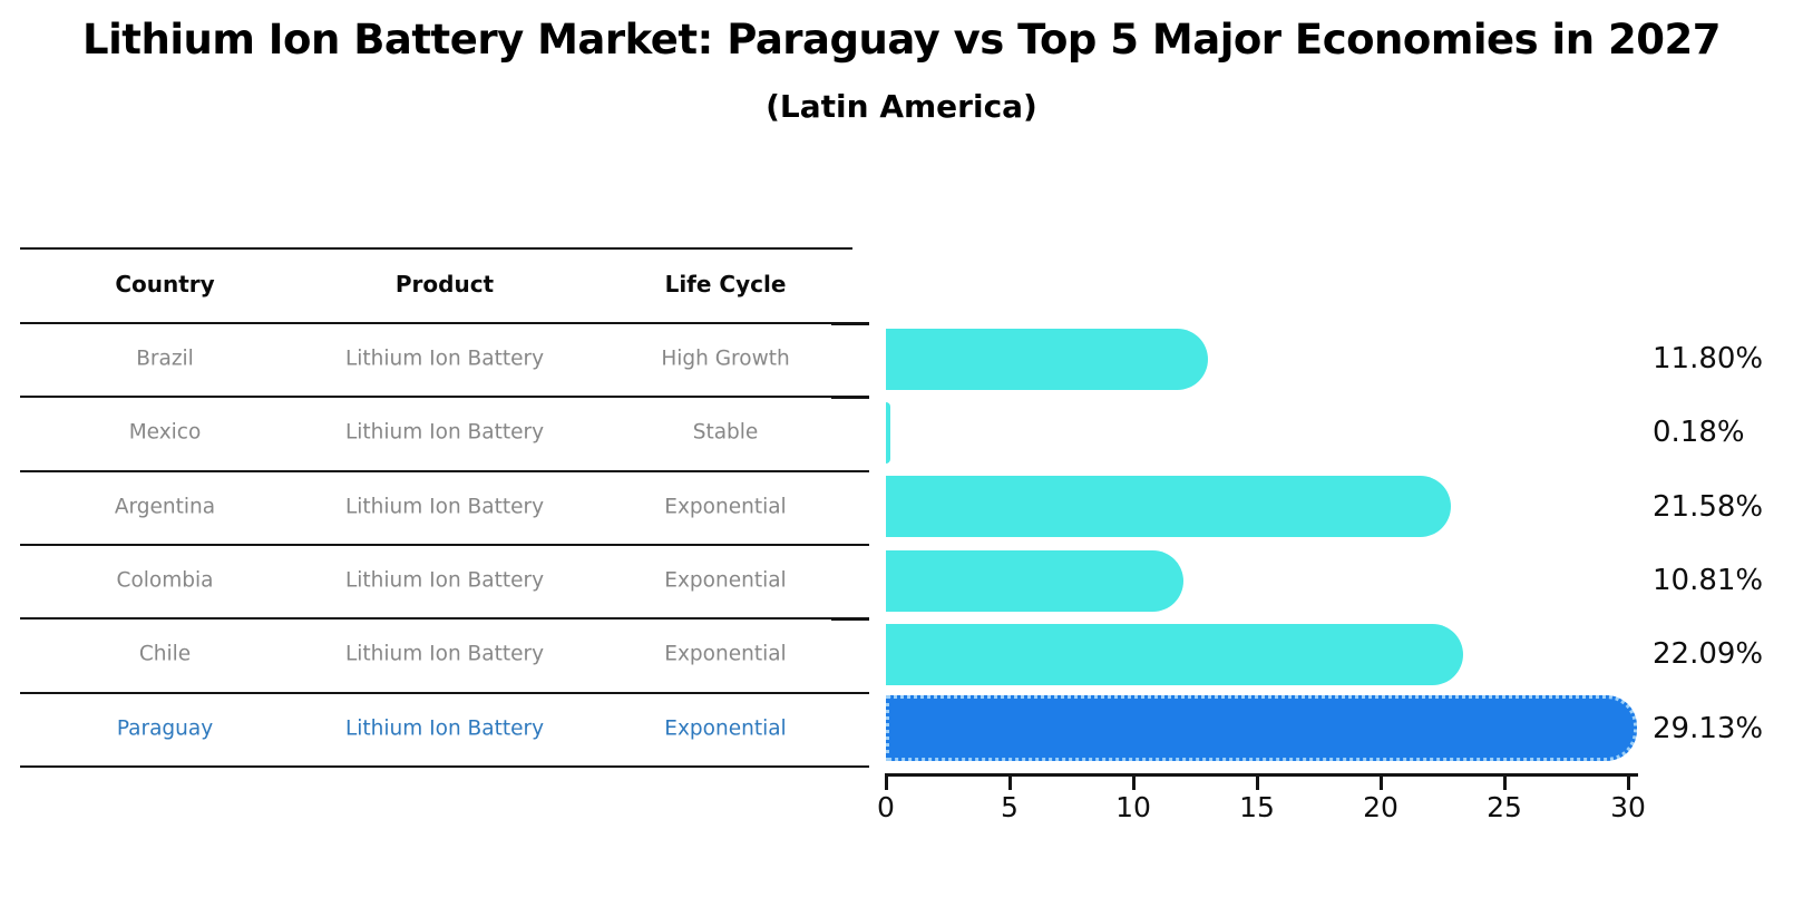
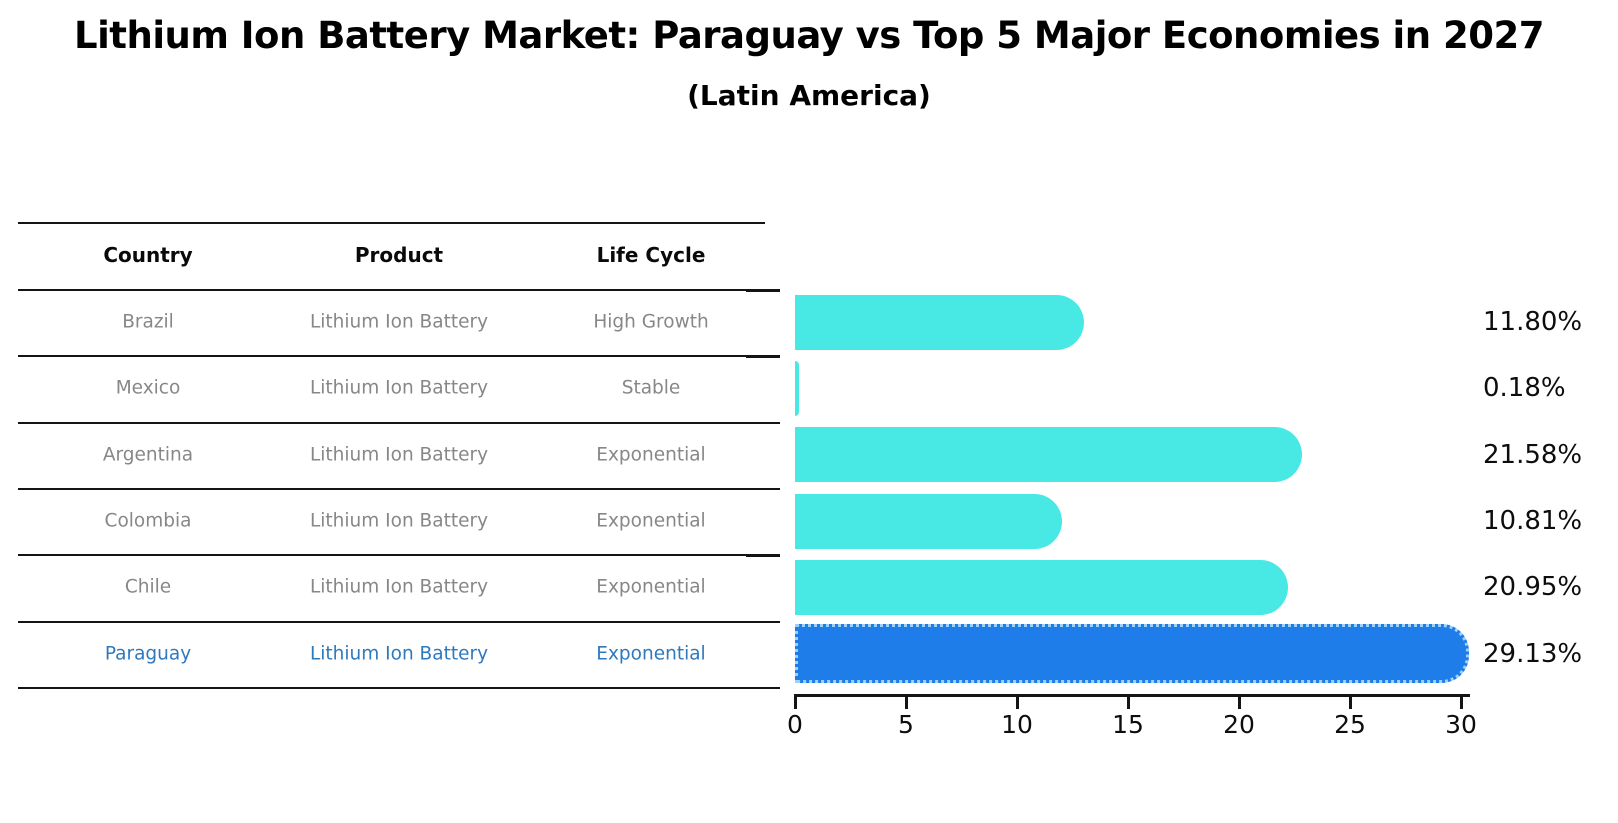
Chile: 22.09% -> 20.95%
